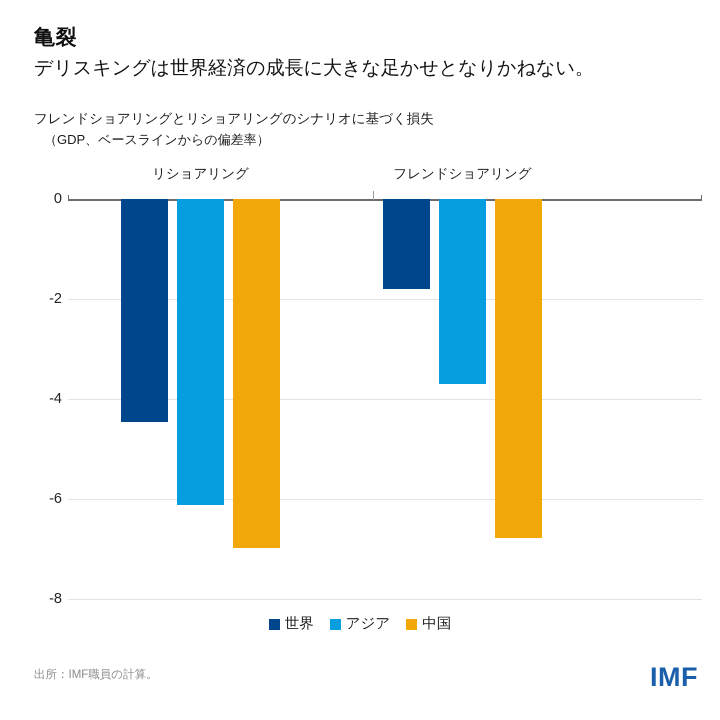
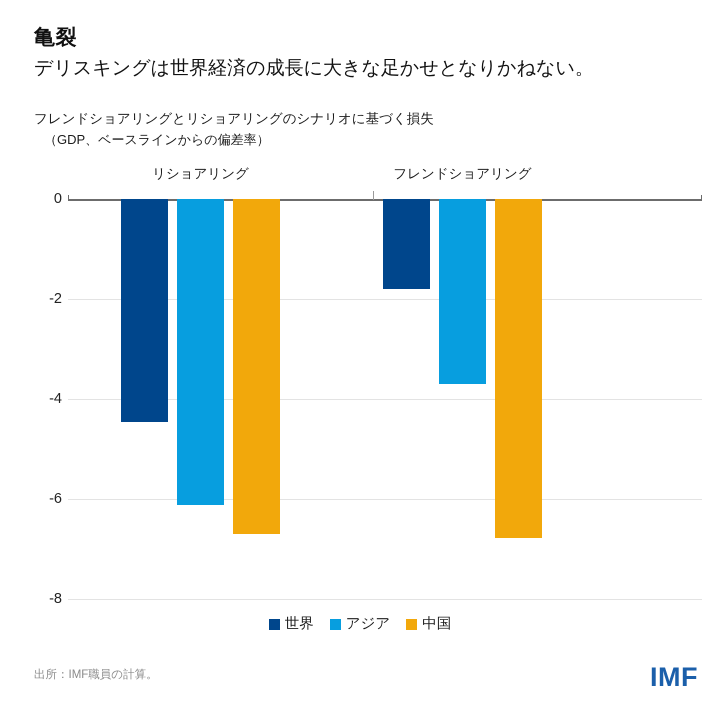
中国/リショアリング: -7.0 -> -6.7
